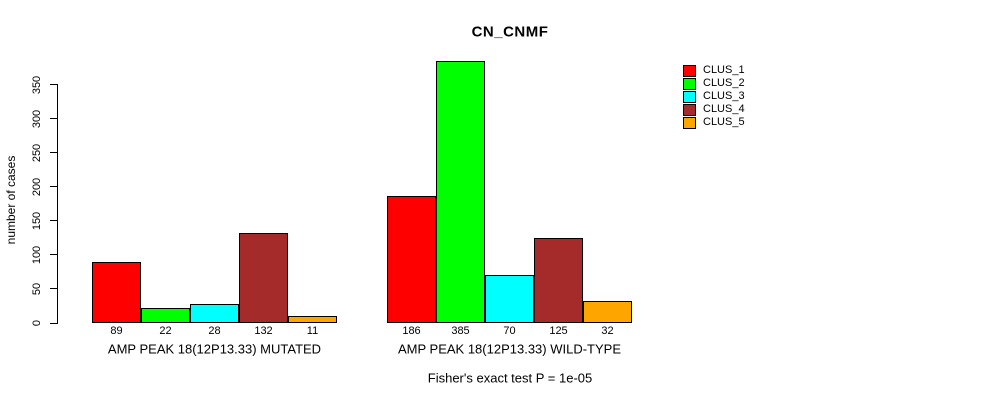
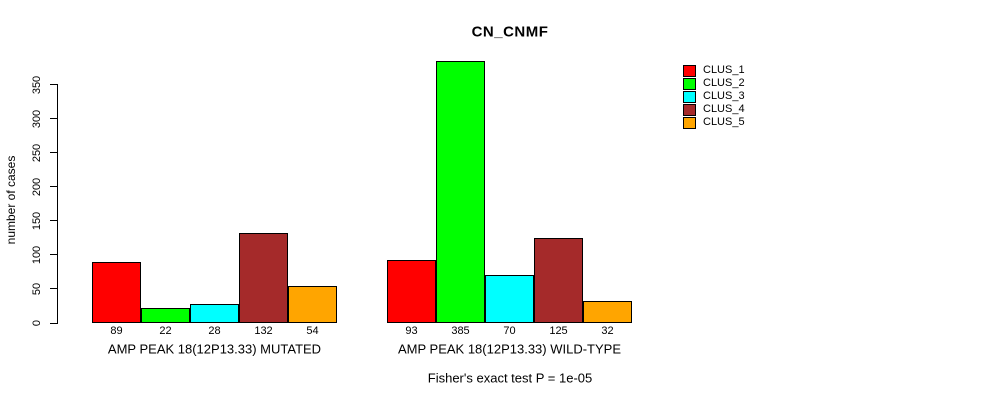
CLUS_5/AMP PEAK 18(12P13.33) MUTATED: 11 -> 54
CLUS_1/AMP PEAK 18(12P13.33) WILD-TYPE: 186 -> 93
